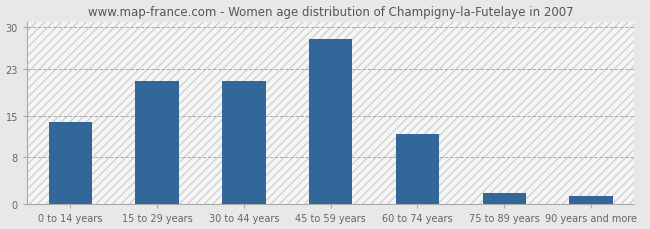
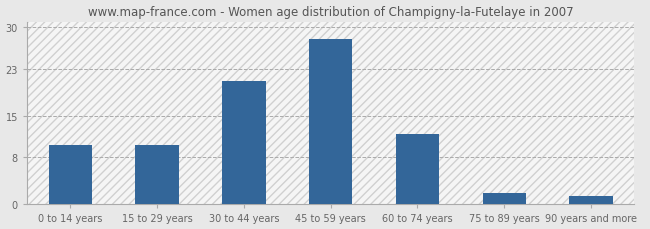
0 to 14 years: 14.0 -> 10.0
15 to 29 years: 21.0 -> 10.0
